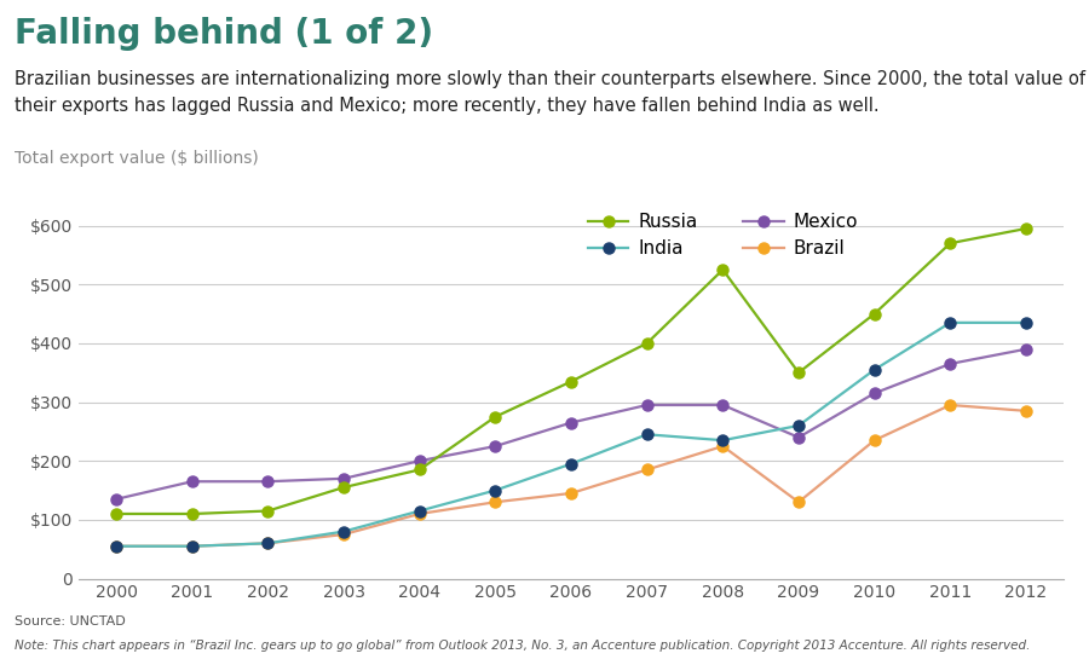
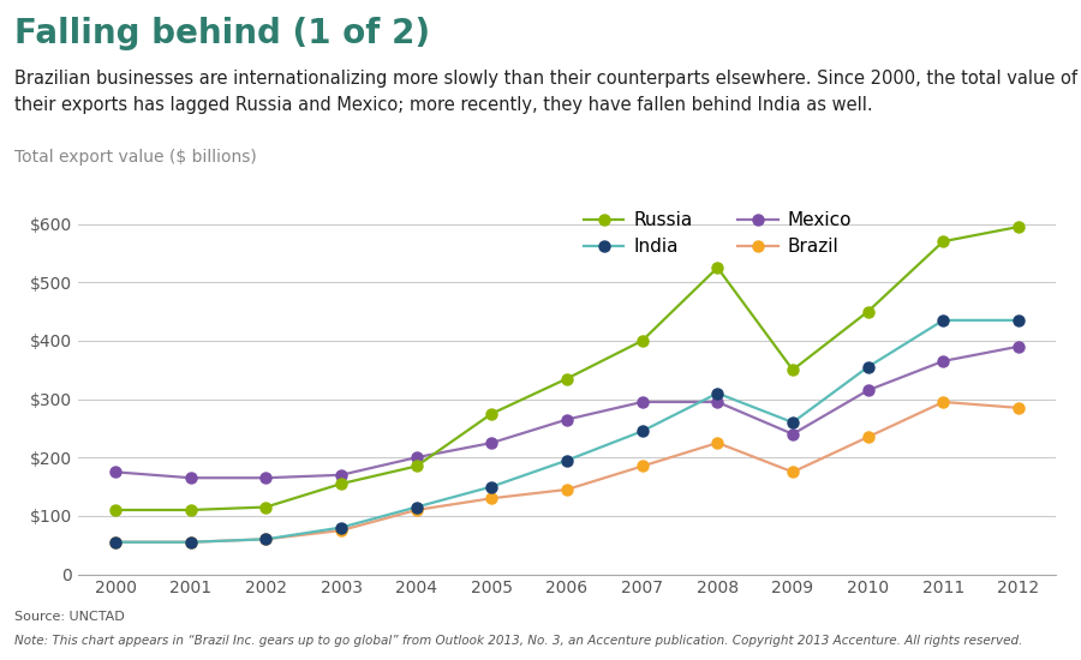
Mexico/2000: $135 -> $175
India/2008: $235 -> $310
Brazil/2009: $130 -> $175
